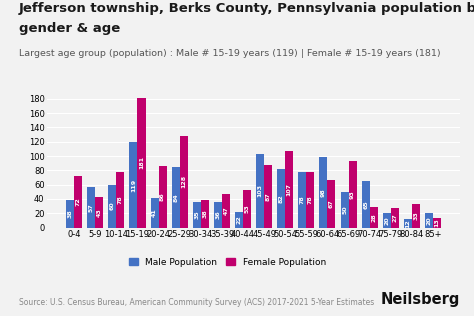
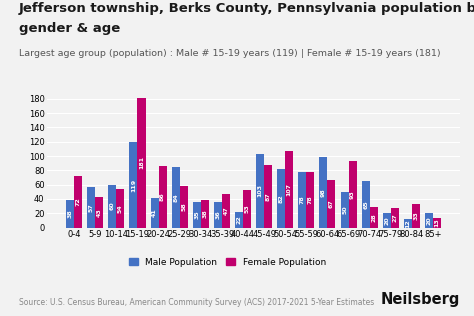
Female Population/10-14: 78 -> 54
Female Population/25-29: 128 -> 58
